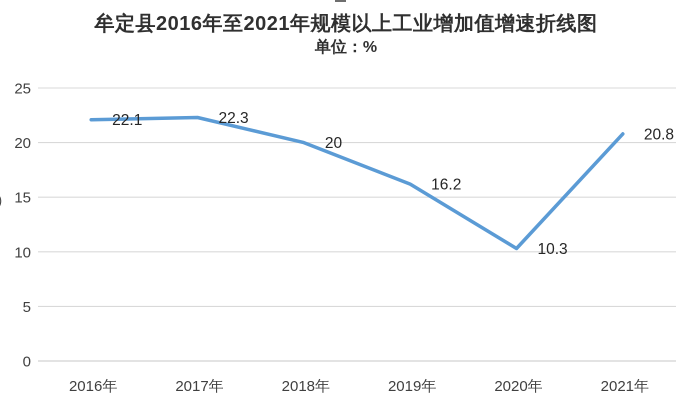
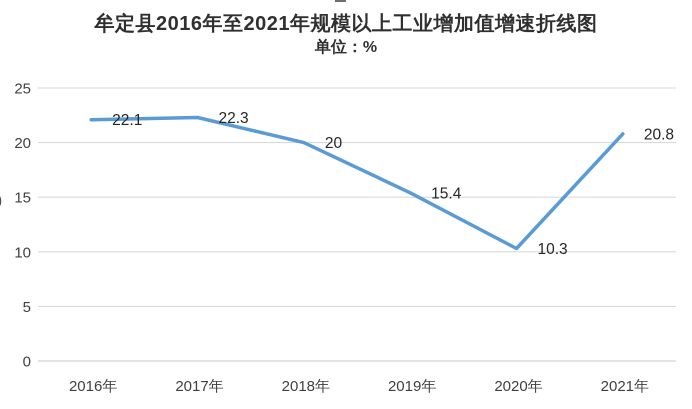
2019年: 16.2 -> 15.4
